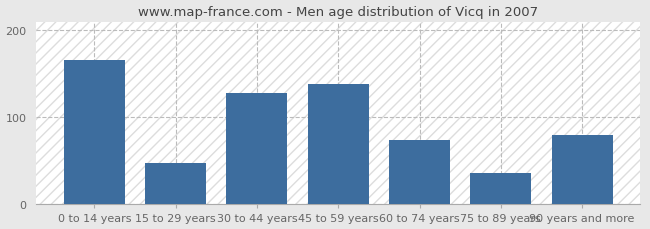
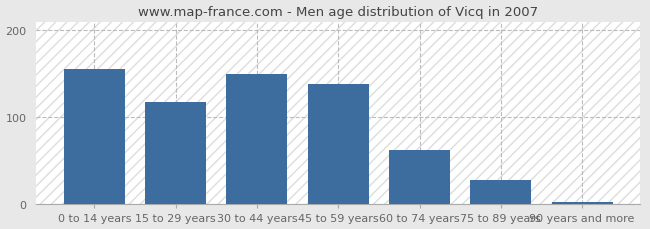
0 to 14 years: 166 -> 155
15 to 29 years: 48 -> 118
30 to 44 years: 128 -> 150
60 to 74 years: 74 -> 63
75 to 89 years: 36 -> 28
90 years and more: 80 -> 3
